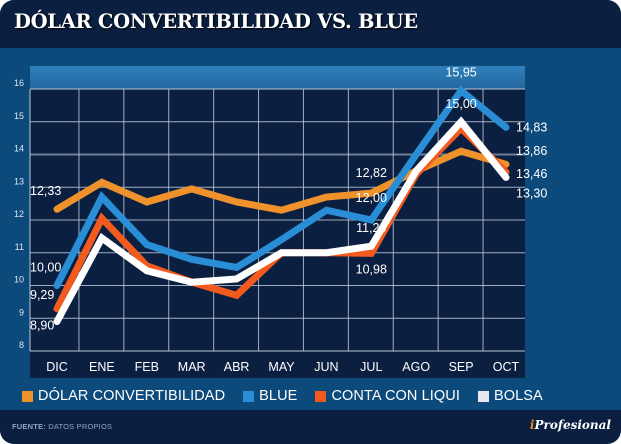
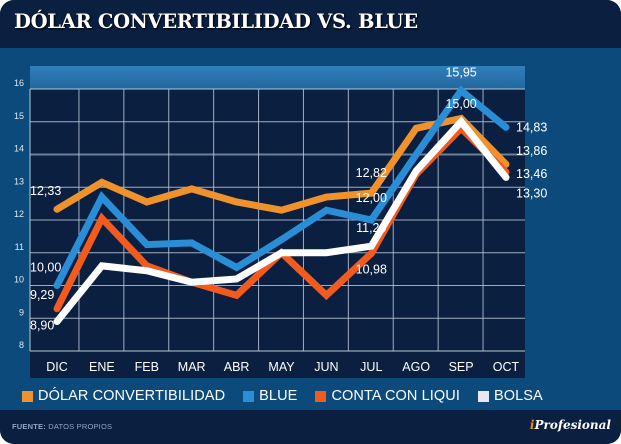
BOLSA/ENE: 11.4 -> 10.6
BLUE/MAR: 10.8 -> 11.3
CONTA CON LIQUI/JUN: 11.0 -> 9.7
DÓLAR CONVERTIBILIDAD/AGO: 13.5 -> 14.8
DÓLAR CONVERTIBILIDAD/SEP: 14.1 -> 15.1
